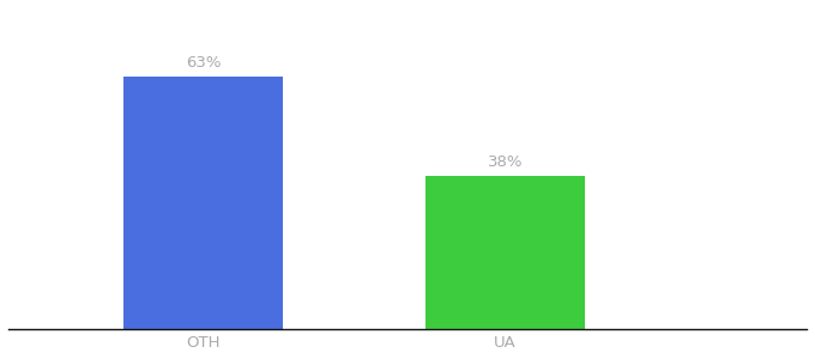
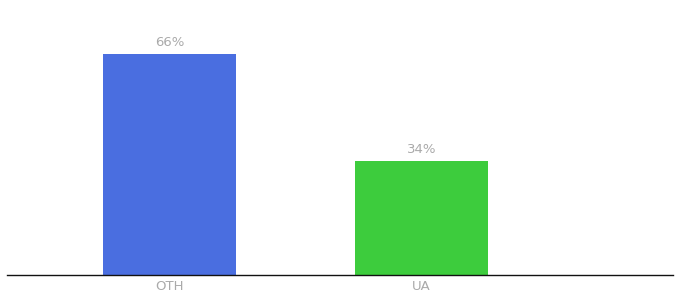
OTH: 63% -> 66%
UA: 38% -> 34%
